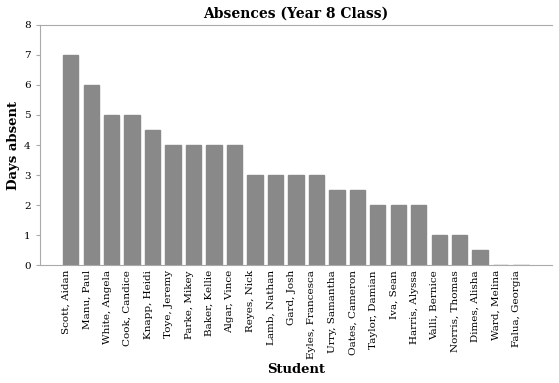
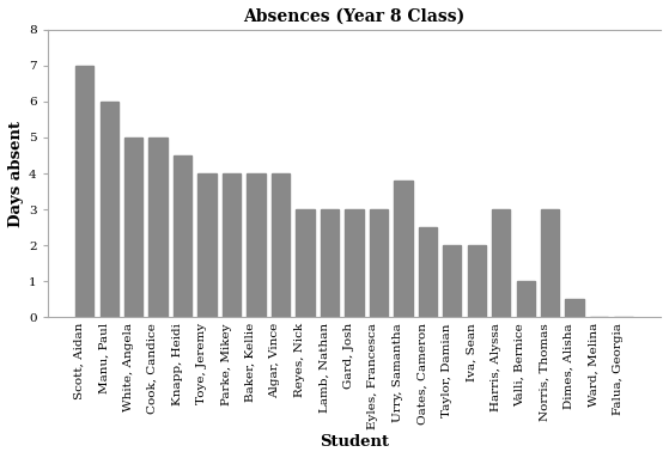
Urry, Samantha: 2.5 -> 3.8
Harris, Alyssa: 2.0 -> 3.0
Norris, Thomas: 1.0 -> 3.0
